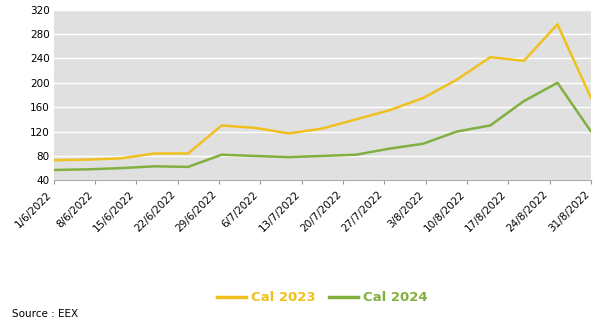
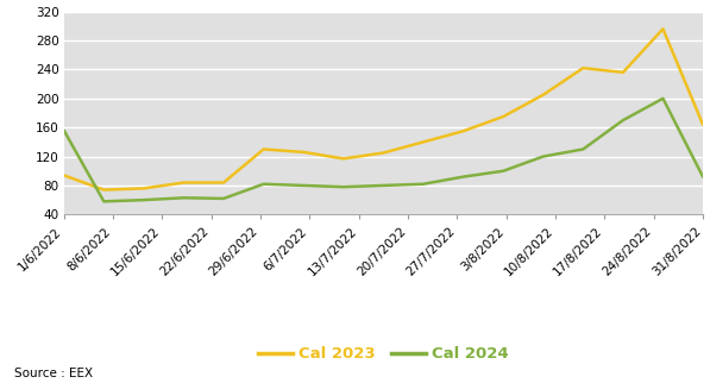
Cal 2023/1/6/2022: 73 -> 94
Cal 2024/1/6/2022: 57 -> 156
Cal 2023/31/8/2022: 175 -> 164
Cal 2024/31/8/2022: 120 -> 92
